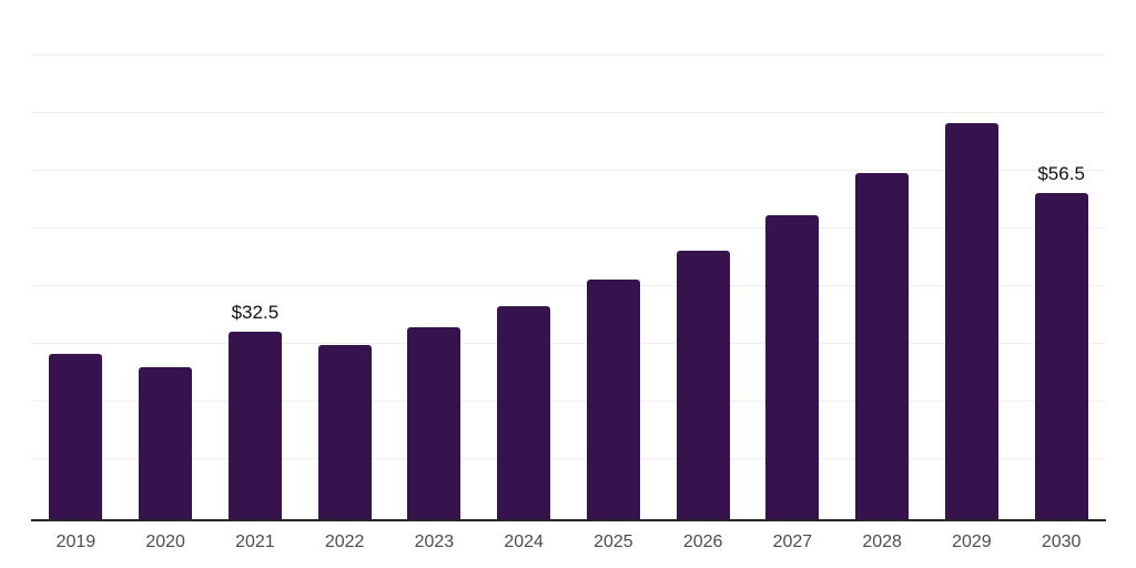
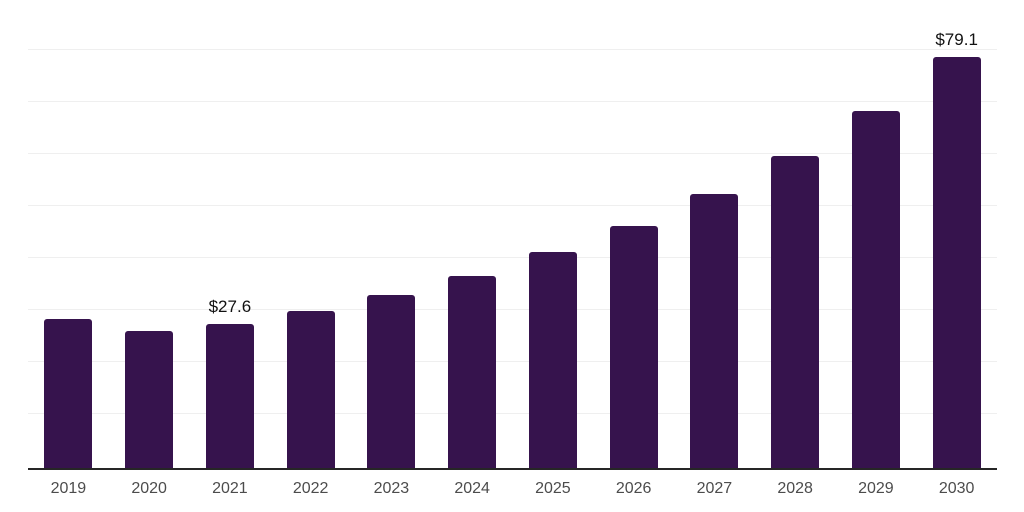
2021: $32.5 -> $27.6
2030: $56.5 -> $79.1
